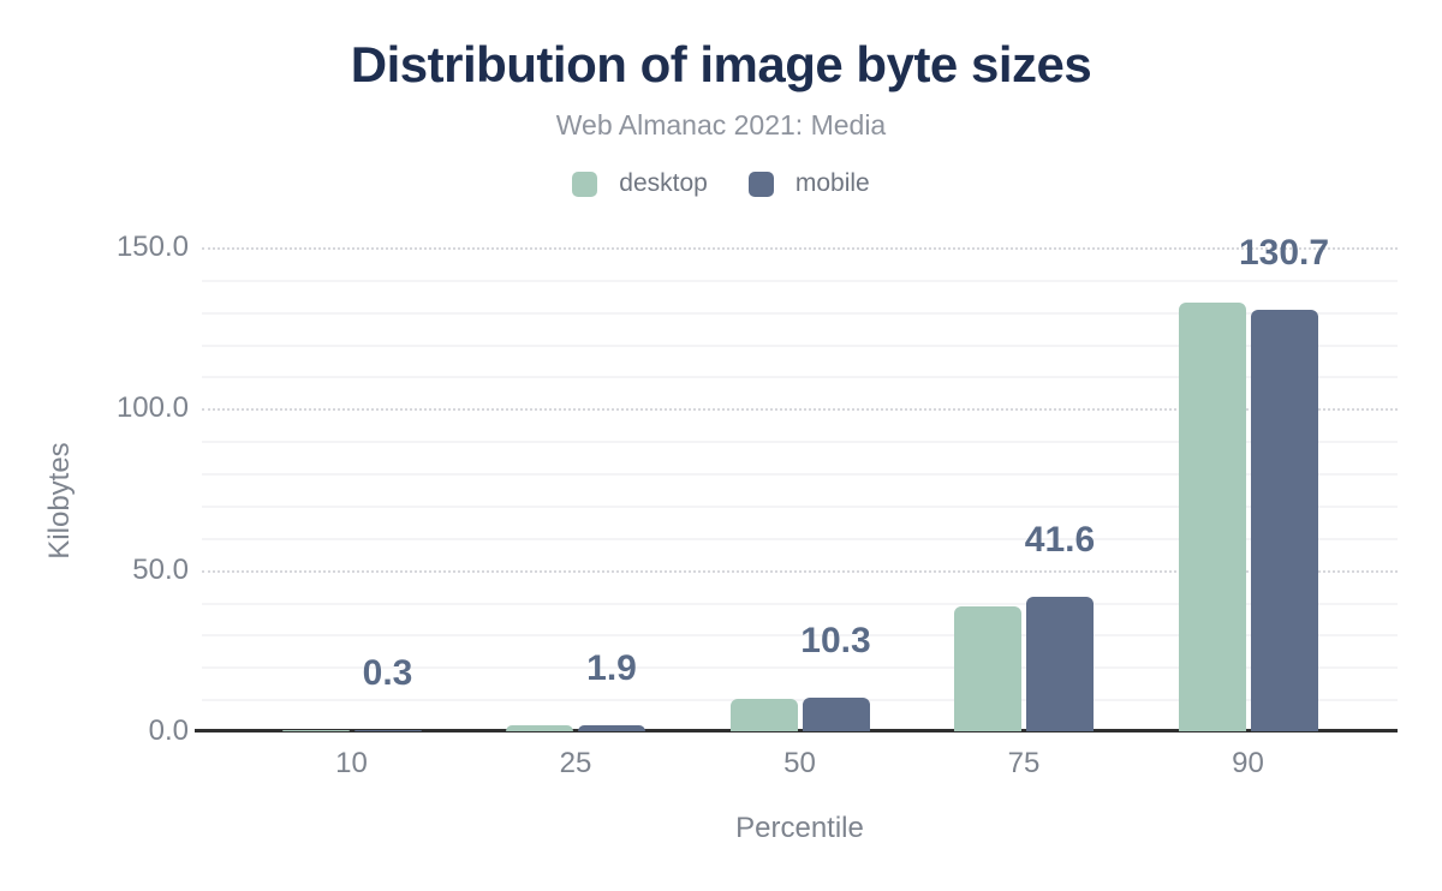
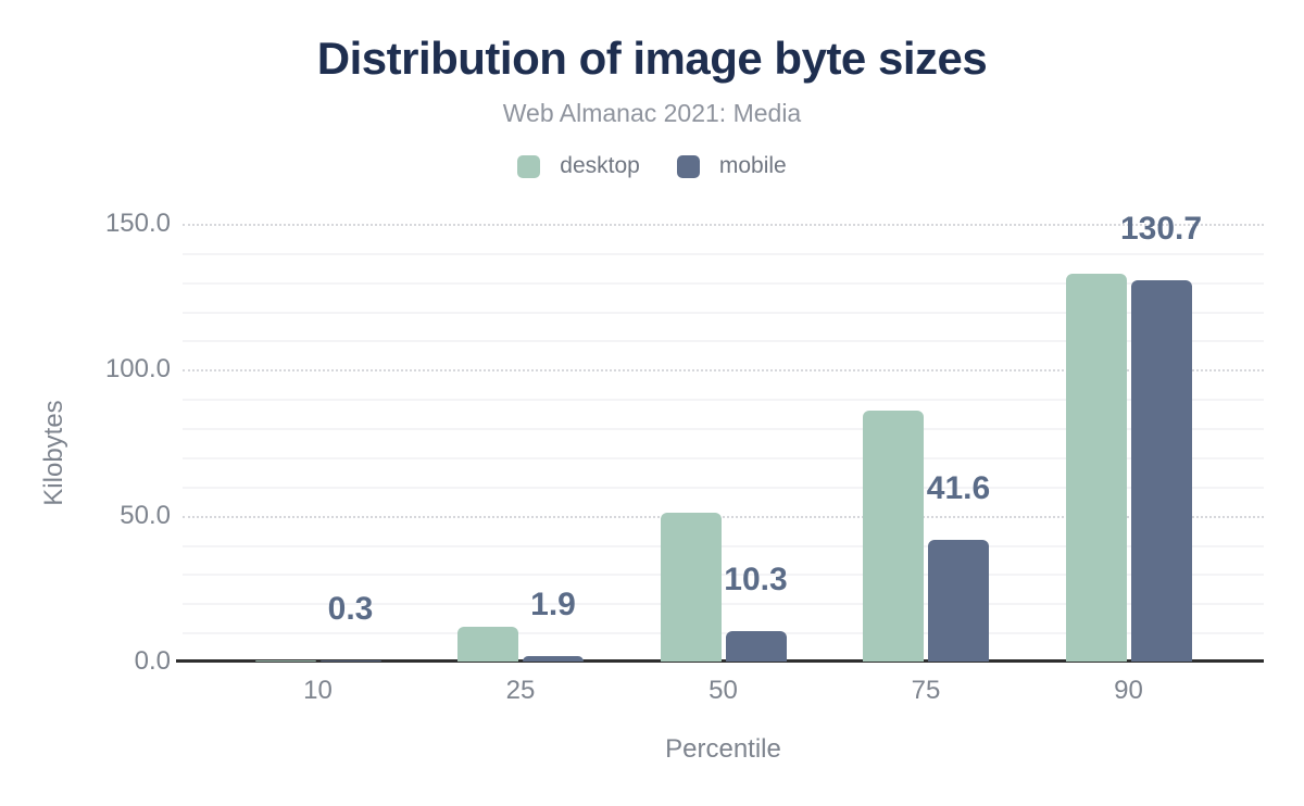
desktop/25: 2 -> 12
desktop/50: 10 -> 51
desktop/75: 39 -> 86
